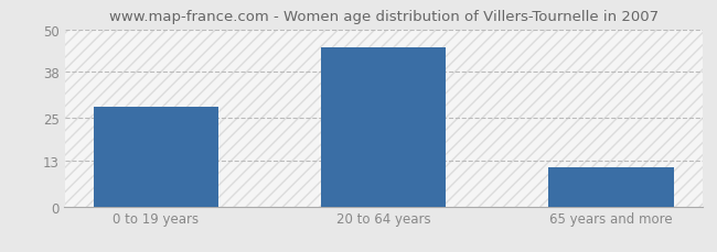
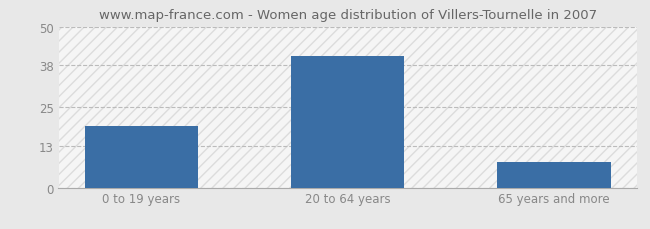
0 to 19 years: 28 -> 19
20 to 64 years: 45 -> 41
65 years and more: 11 -> 8
